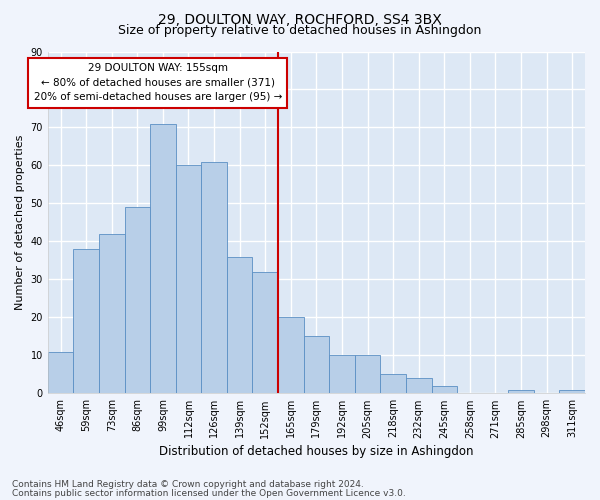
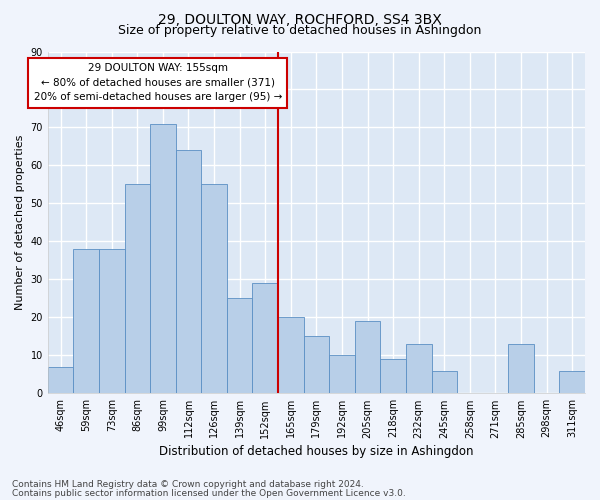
46sqm: 11 -> 7
73sqm: 42 -> 38
86sqm: 49 -> 55
112sqm: 60 -> 64
126sqm: 61 -> 55
139sqm: 36 -> 25
152sqm: 32 -> 29
205sqm: 10 -> 19
218sqm: 5 -> 9
232sqm: 4 -> 13
245sqm: 2 -> 6
285sqm: 1 -> 13
311sqm: 1 -> 6
